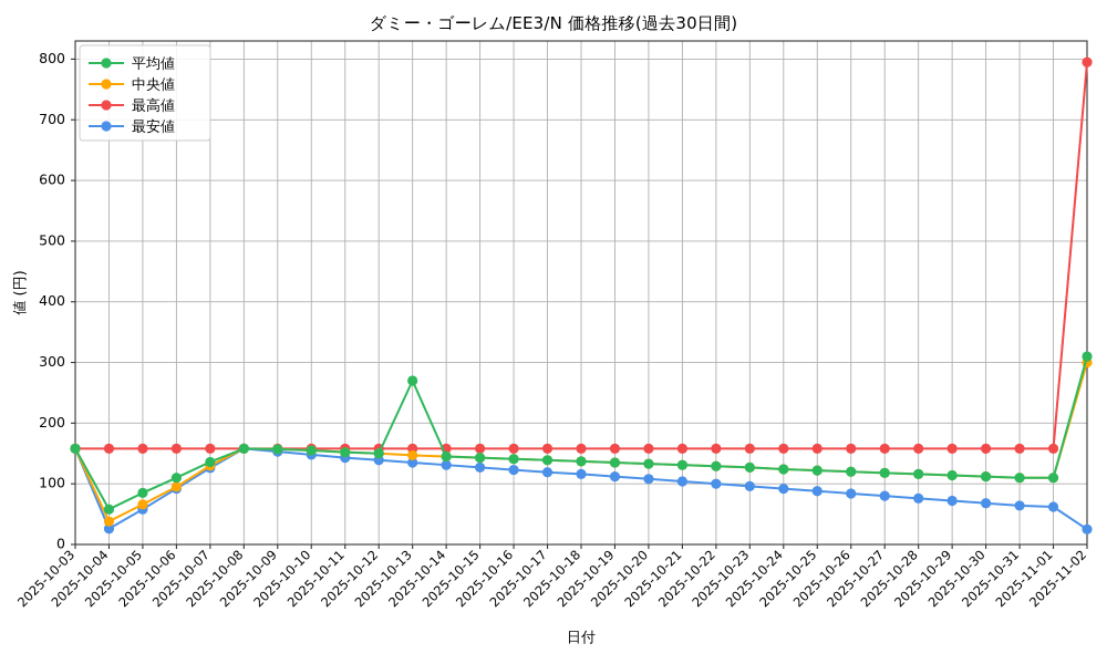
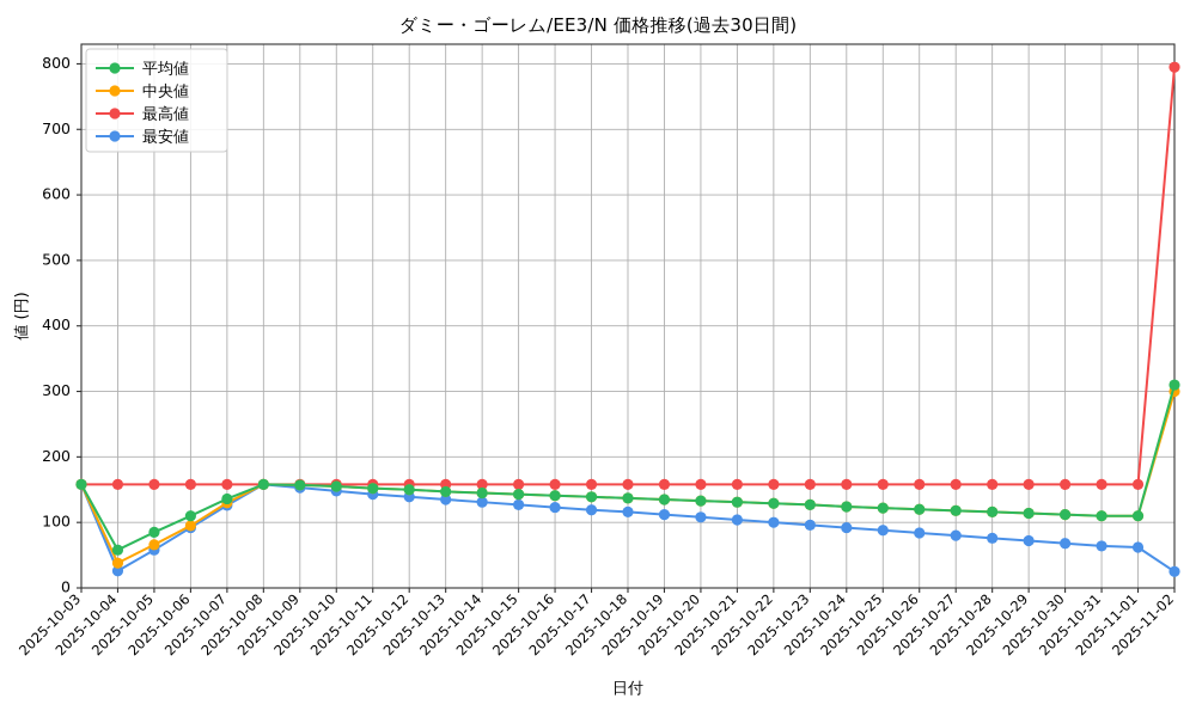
平均値/2025-10-13: 270 -> 150
